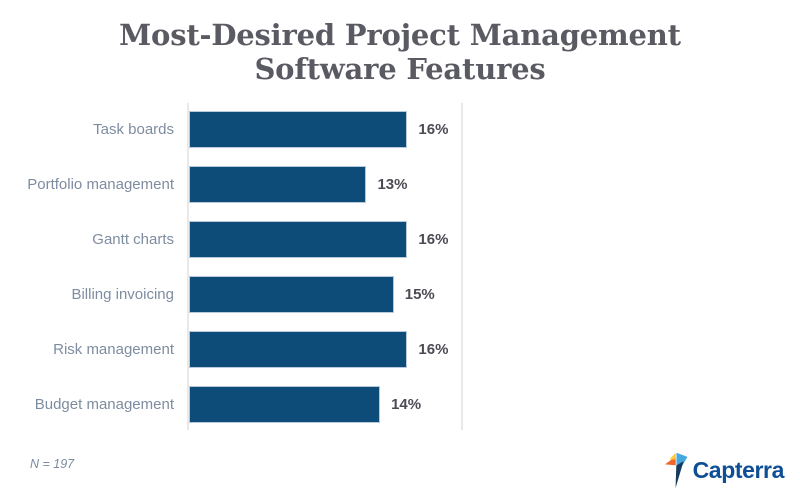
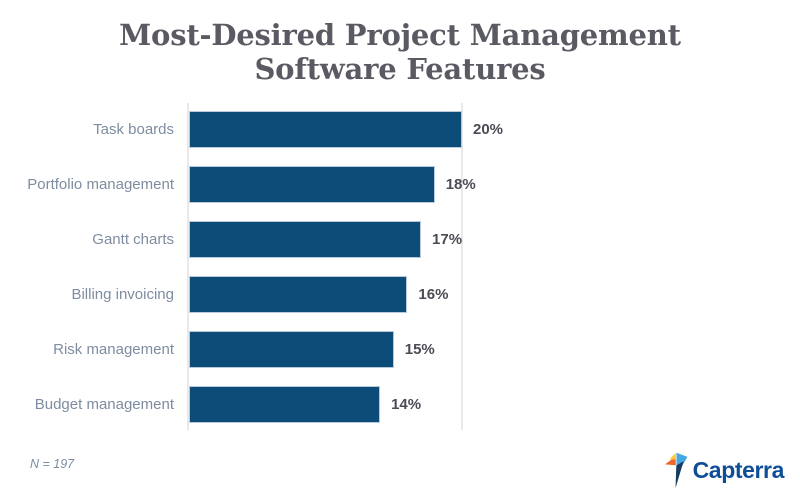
Task boards: 16% -> 20%
Portfolio management: 13% -> 18%
Gantt charts: 16% -> 17%
Billing invoicing: 15% -> 16%
Risk management: 16% -> 15%
